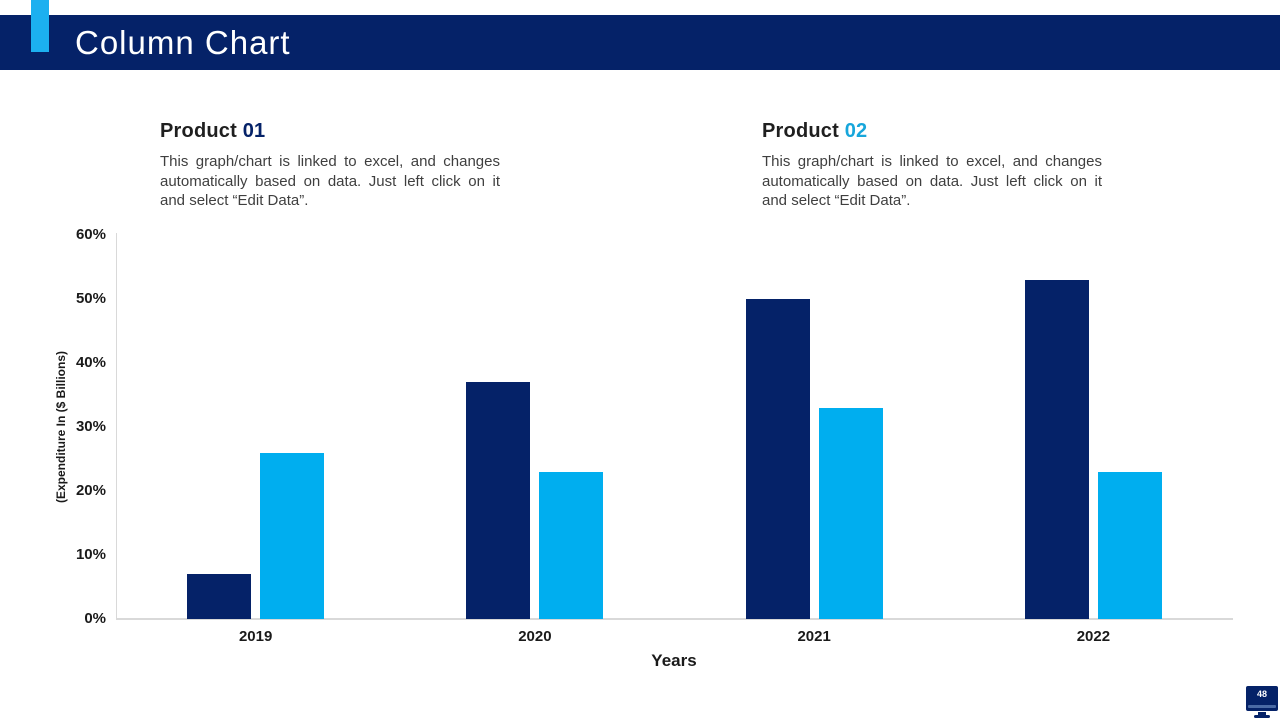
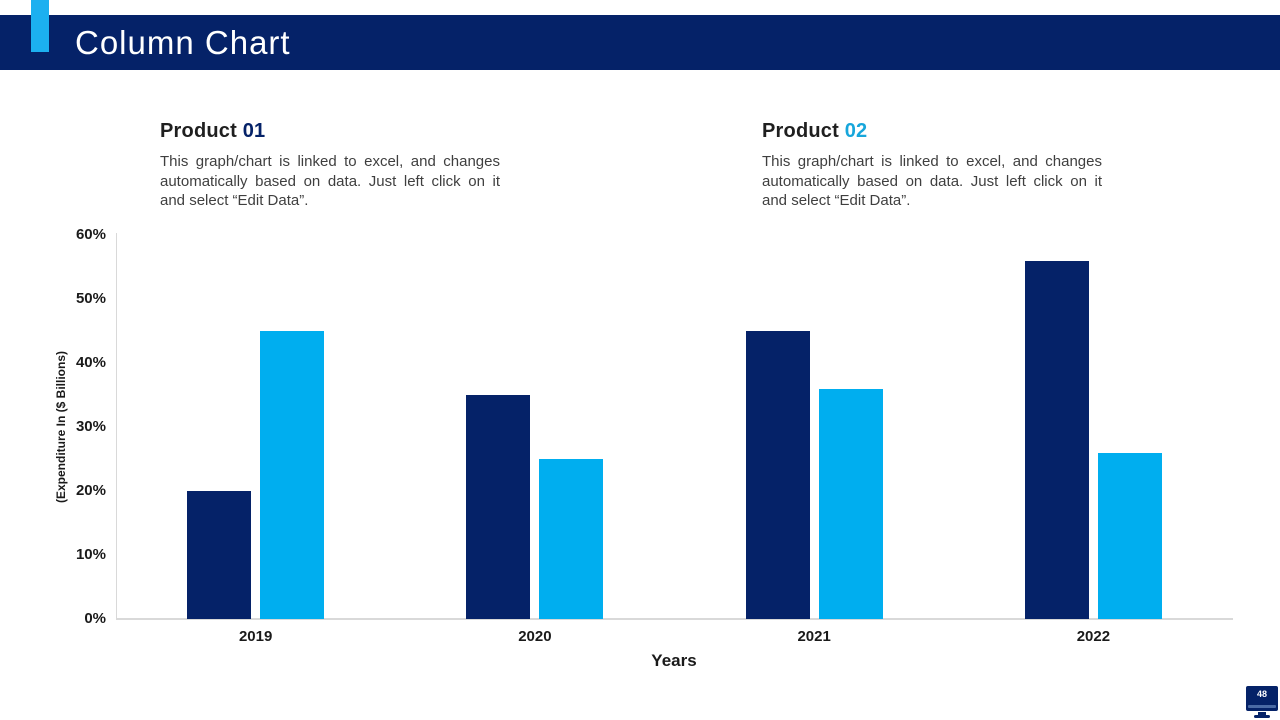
Product 01/2019: 7% -> 20%
Product 02/2019: 26% -> 45%
Product 01/2020: 37% -> 35%
Product 02/2020: 23% -> 25%
Product 01/2021: 50% -> 45%
Product 02/2021: 33% -> 36%
Product 01/2022: 53% -> 56%
Product 02/2022: 23% -> 26%
